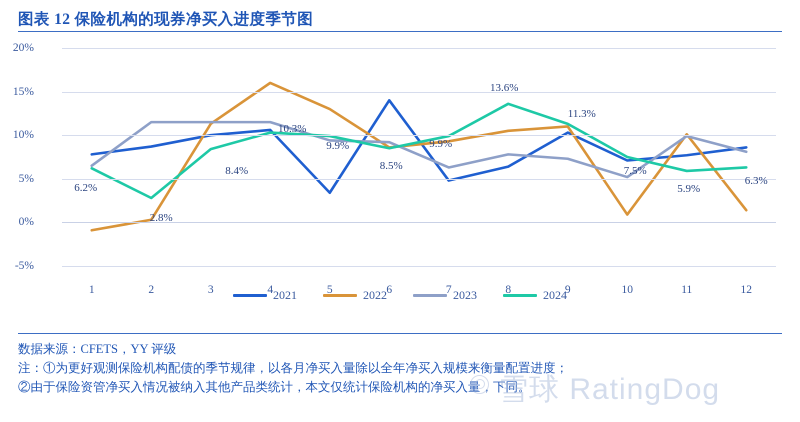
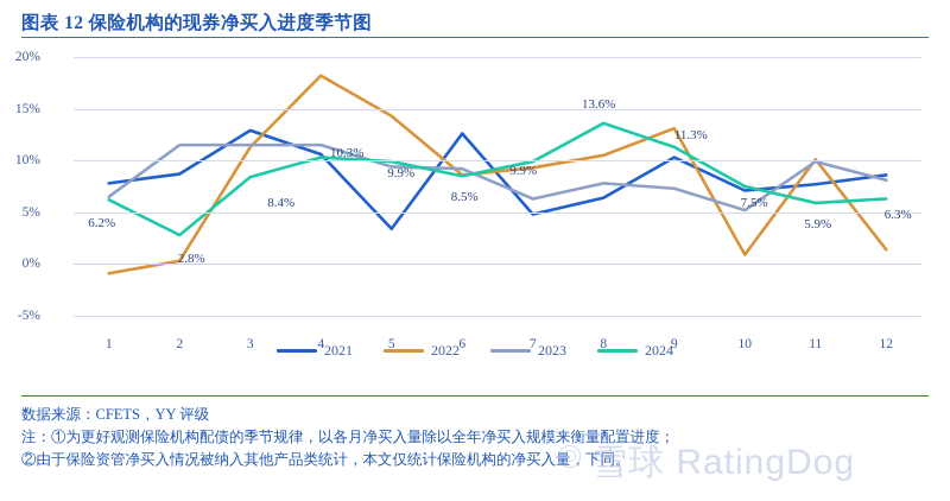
2021/3: 10% -> 13%
2022/4: 16% -> 18%
2022/5: 13% -> 14%
2021/6: 14% -> 13%
2022/9: 11% -> 13%
